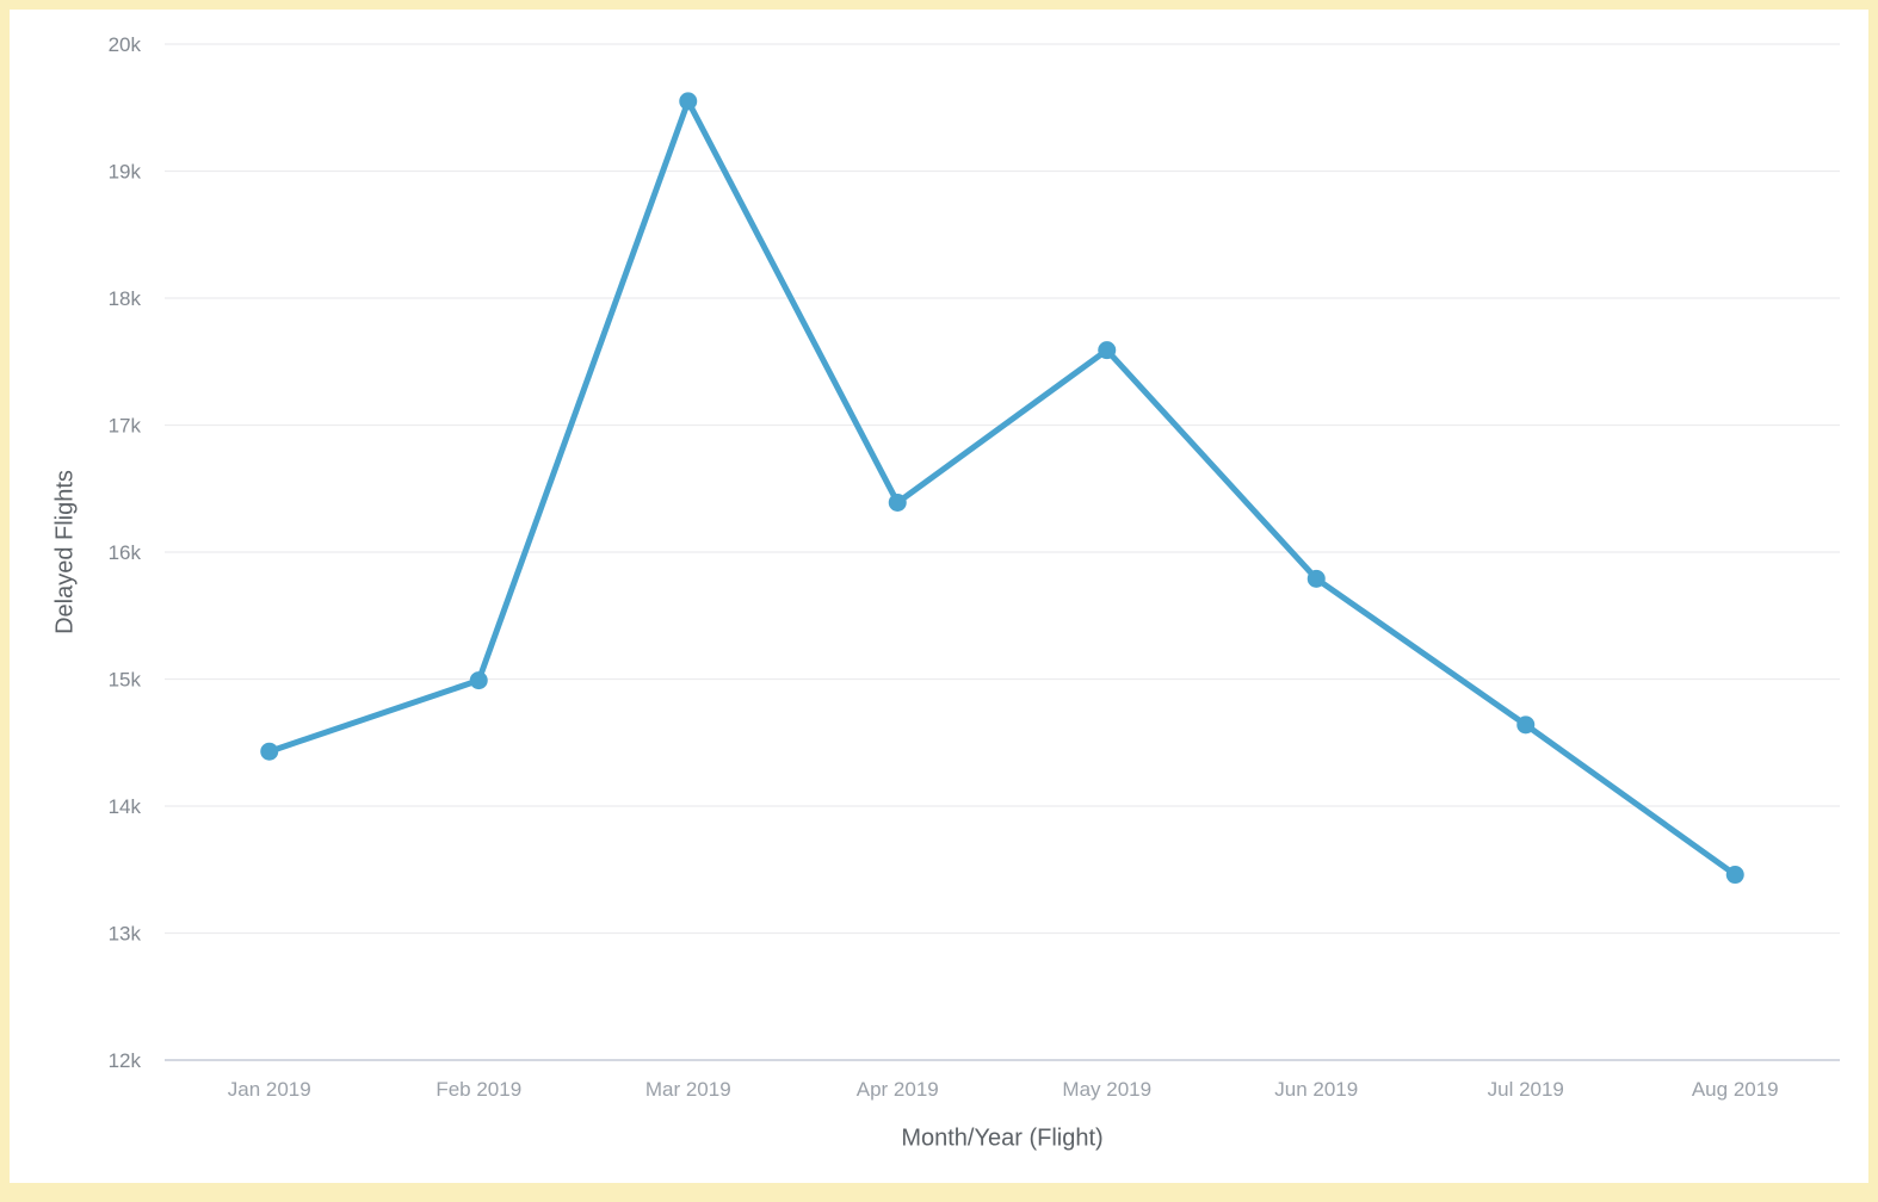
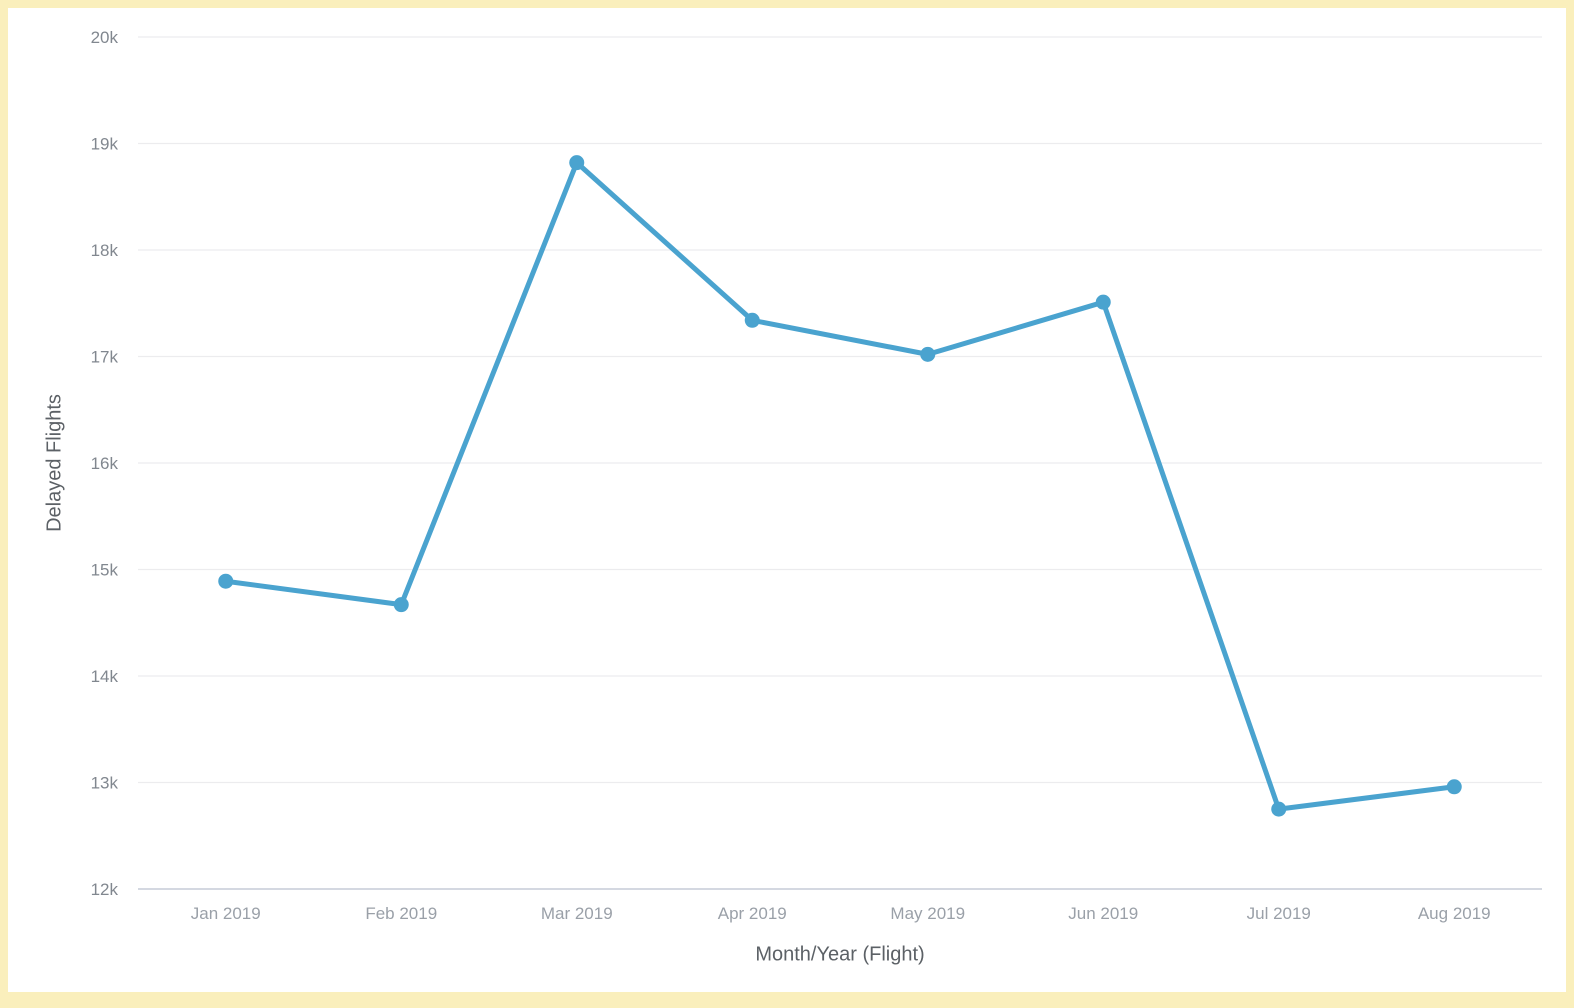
Jan 2019: 14.43k -> 14.89k
Feb 2019: 14.99k -> 14.67k
Mar 2019: 19.55k -> 18.82k
Apr 2019: 16.39k -> 17.34k
May 2019: 17.59k -> 17.02k
Jun 2019: 15.79k -> 17.51k
Jul 2019: 14.64k -> 12.75k
Aug 2019: 13.46k -> 12.96k
